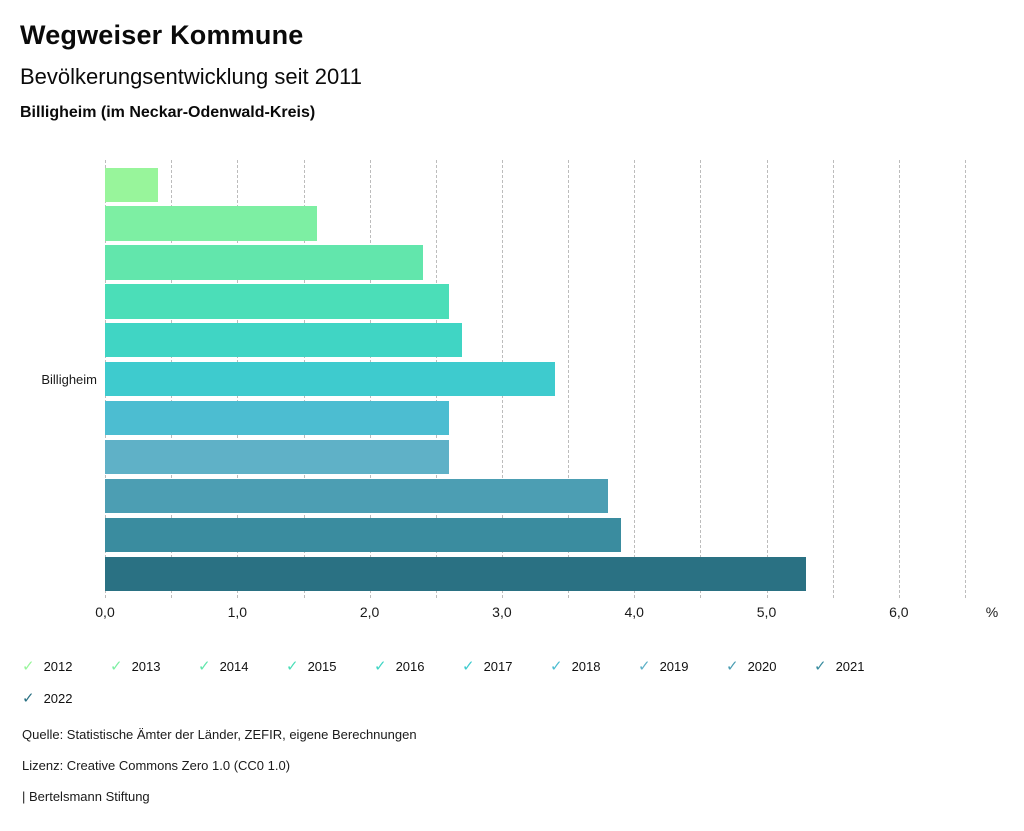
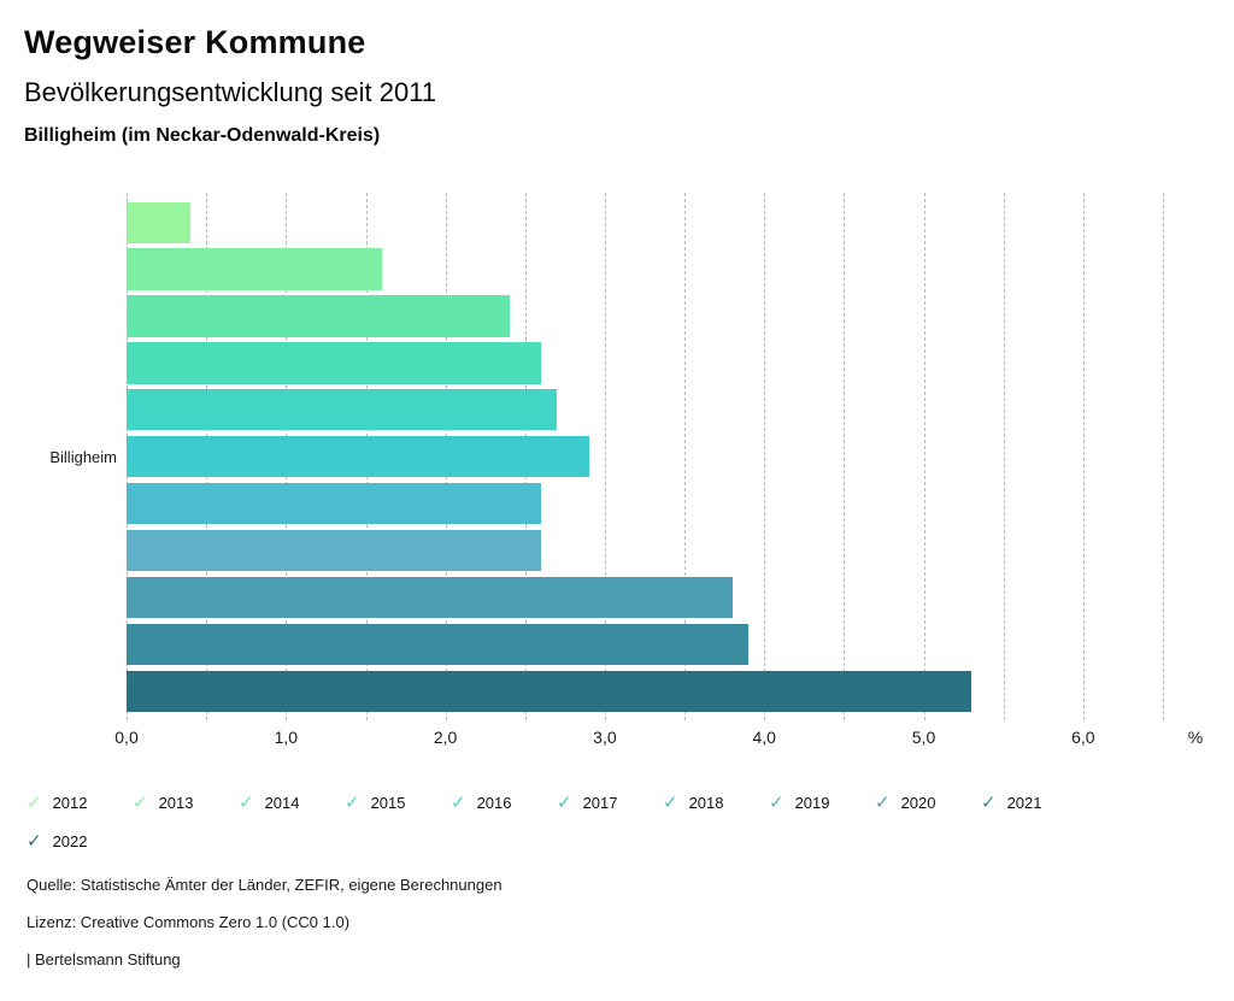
2017: 3,4 -> 2,9
